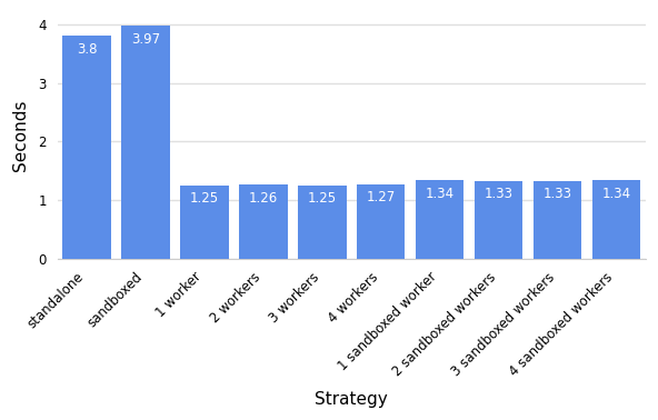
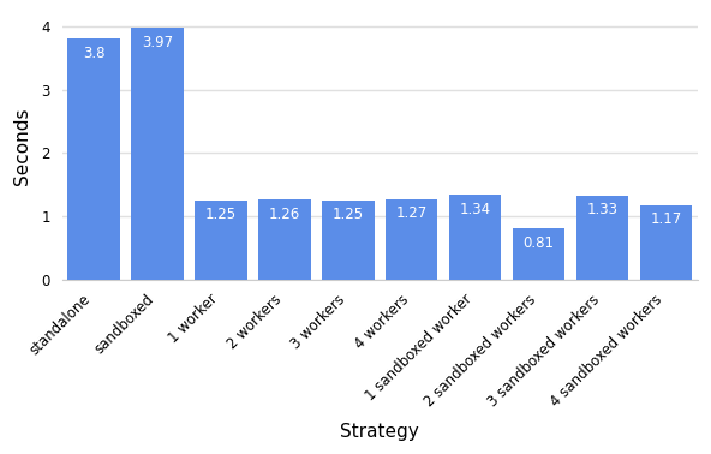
2 sandboxed workers: 1.33 -> 0.81
4 sandboxed workers: 1.34 -> 1.17
